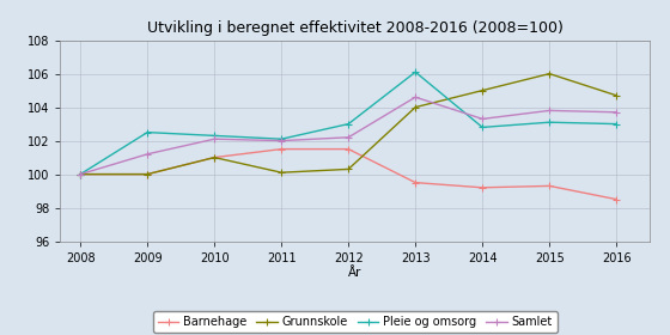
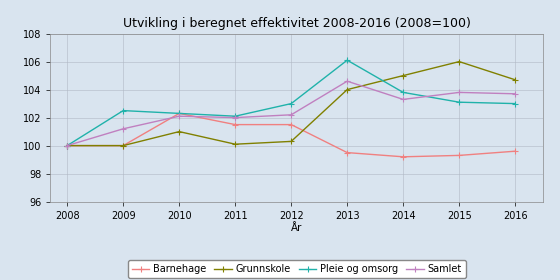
Barnehage/2010: 101.0 -> 102.3
Pleie og omsorg/2014: 102.8 -> 103.8
Barnehage/2016: 98.5 -> 99.6
